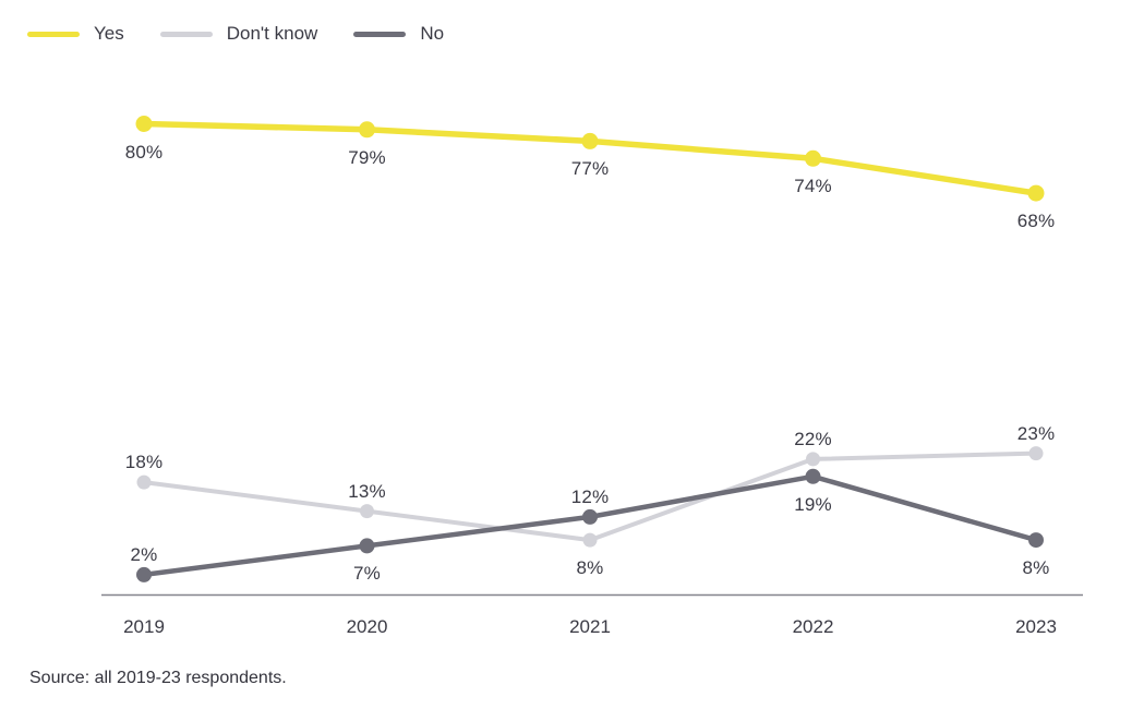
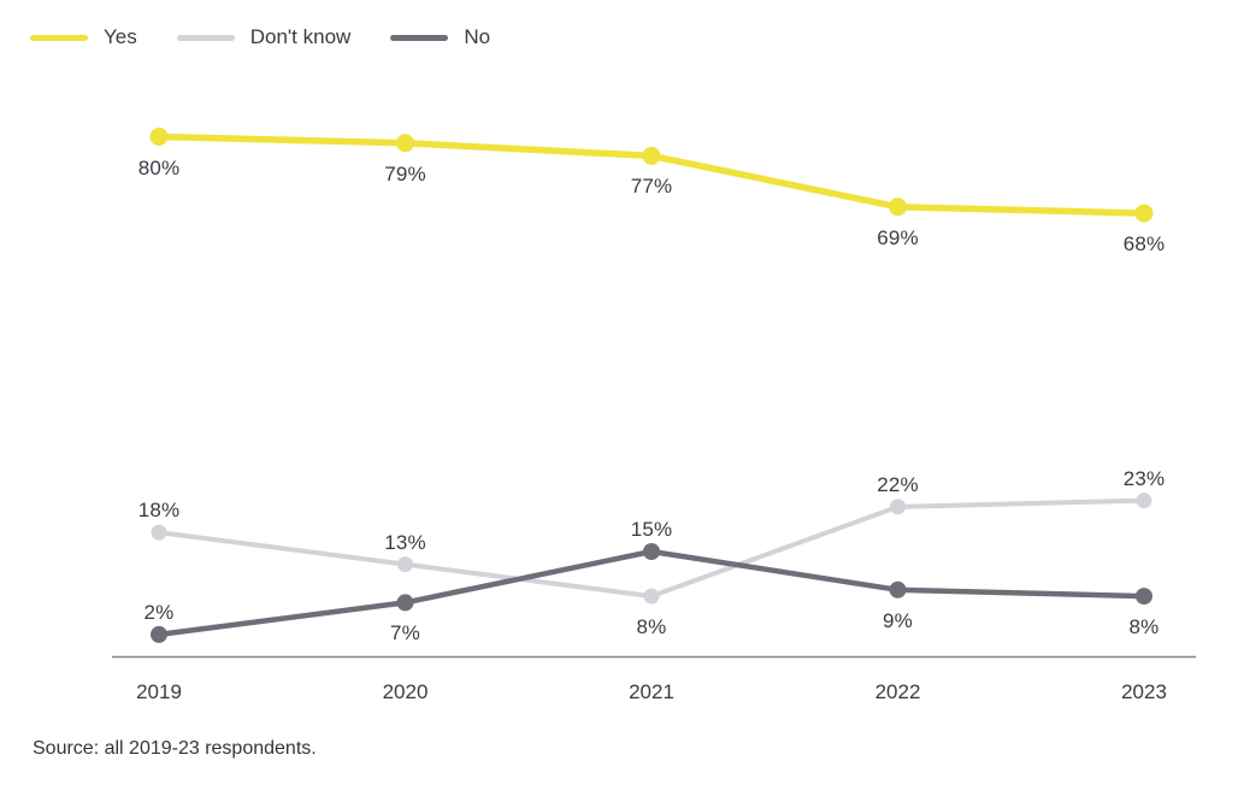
No/2021: 12% -> 15%
Yes/2022: 74% -> 69%
No/2022: 19% -> 9%
